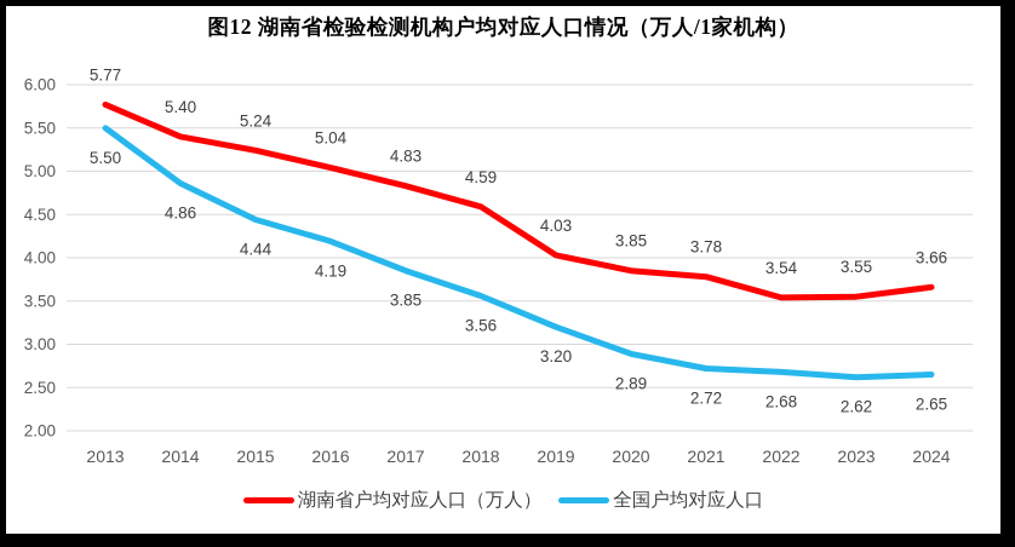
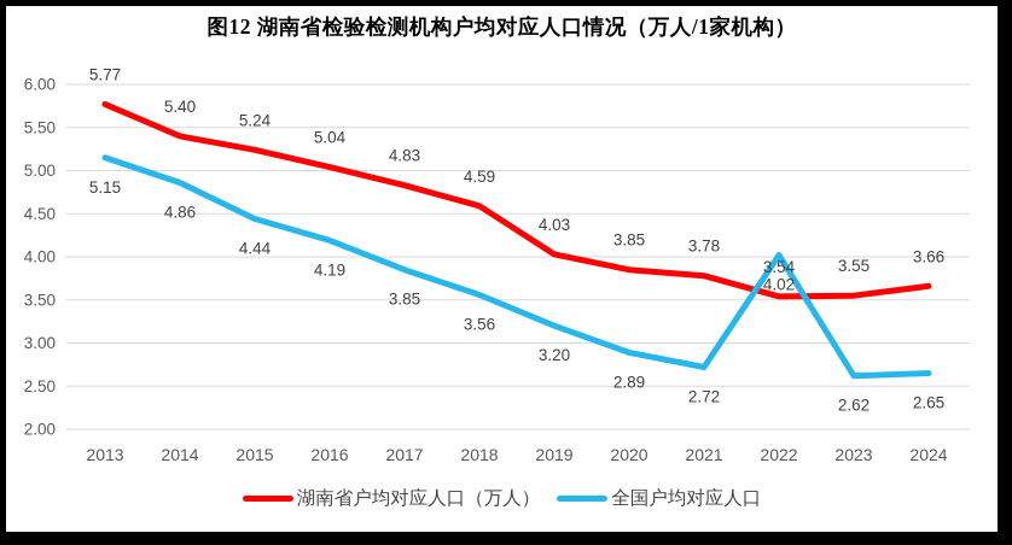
全国户均对应人口/2013: 5.50 -> 5.15
全国户均对应人口/2022: 2.68 -> 4.02
